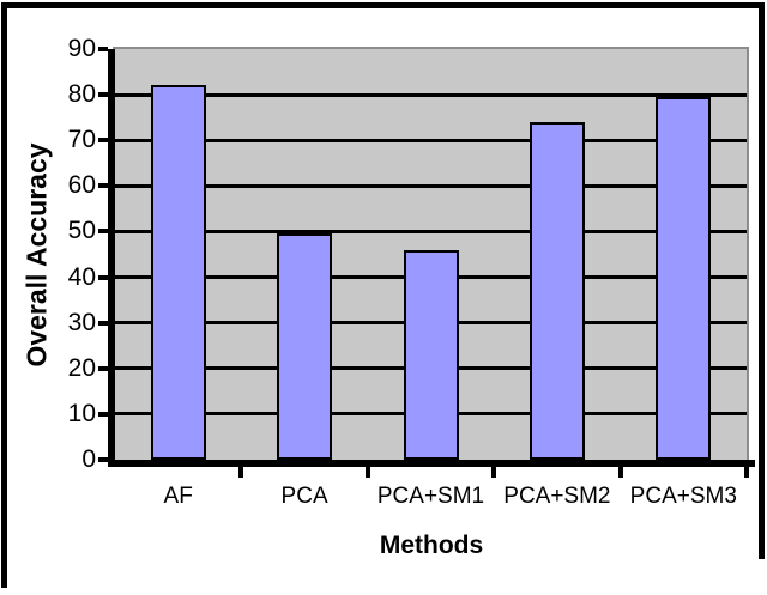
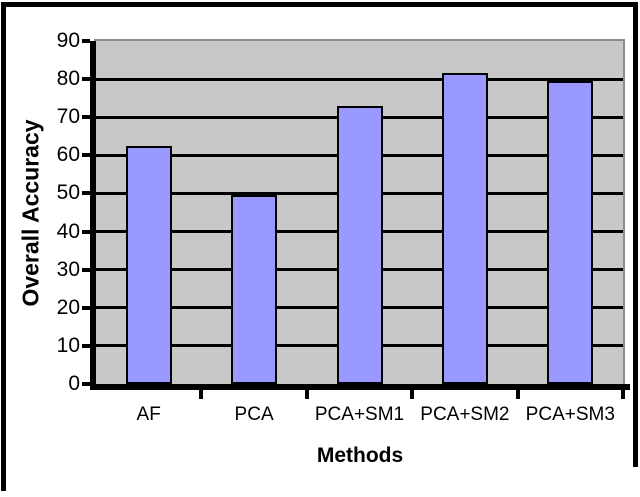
AF: 82 -> 62
PCA+SM1: 46 -> 73
PCA+SM2: 74 -> 82
